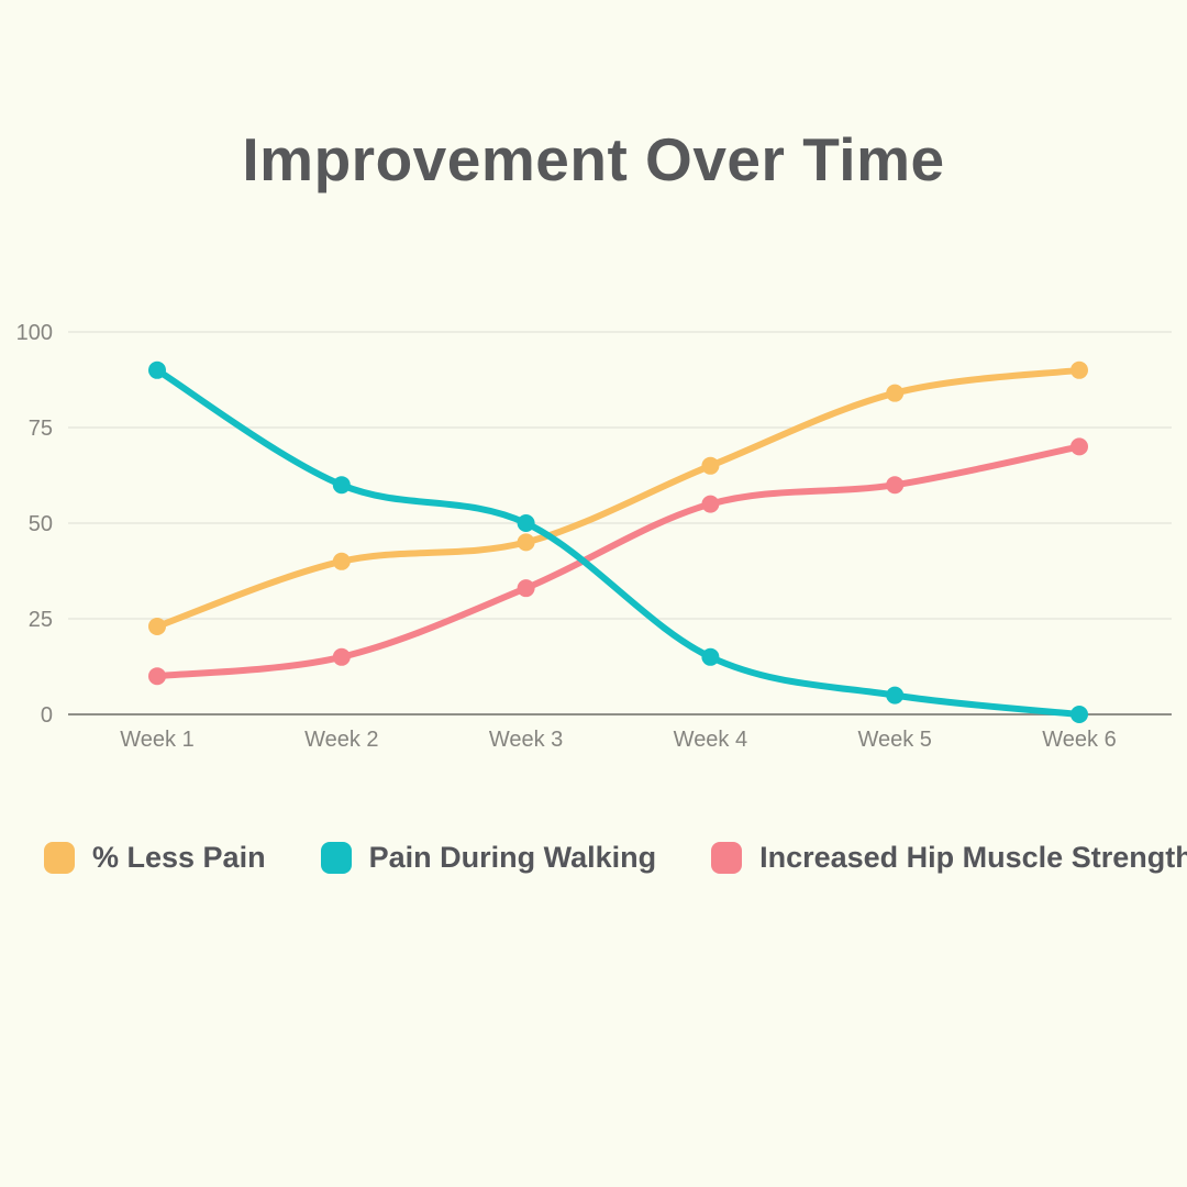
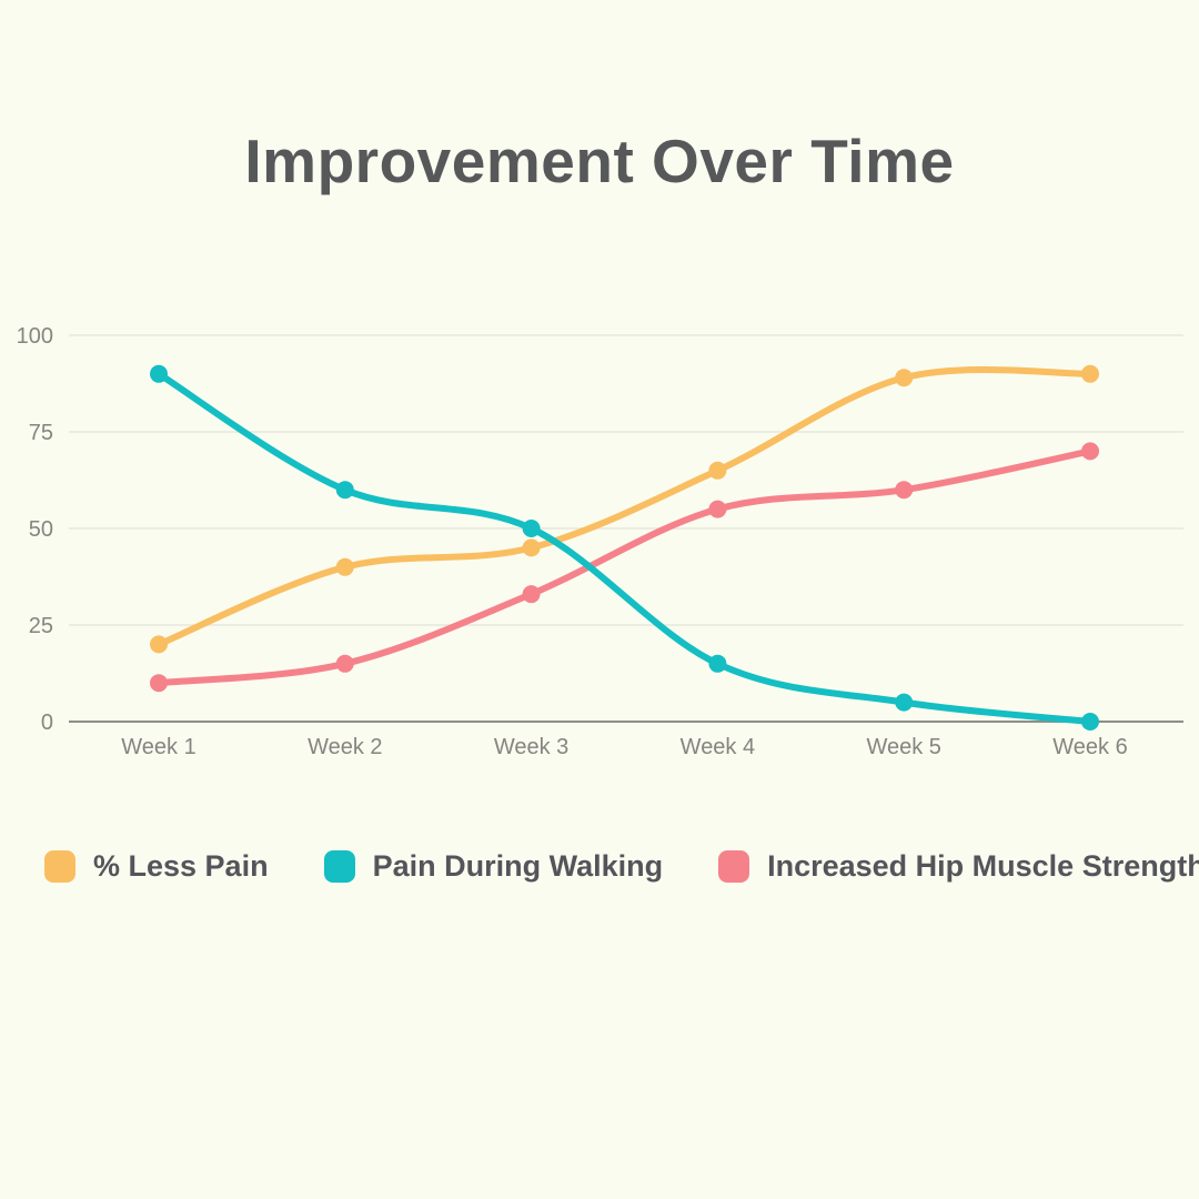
% Less Pain/Week 1: 23 -> 20
% Less Pain/Week 5: 84 -> 89
